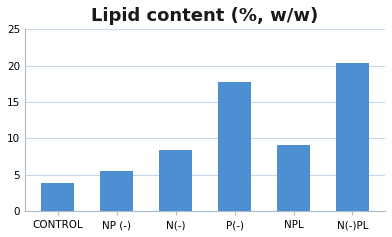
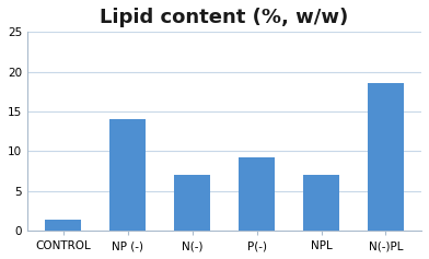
CONTROL: 3.8 -> 1.4
NP (-): 5.5 -> 14.0
N(-): 8.4 -> 7.0
P(-): 17.8 -> 9.2
NPL: 9.1 -> 7.0
N(-)PL: 20.4 -> 18.6
